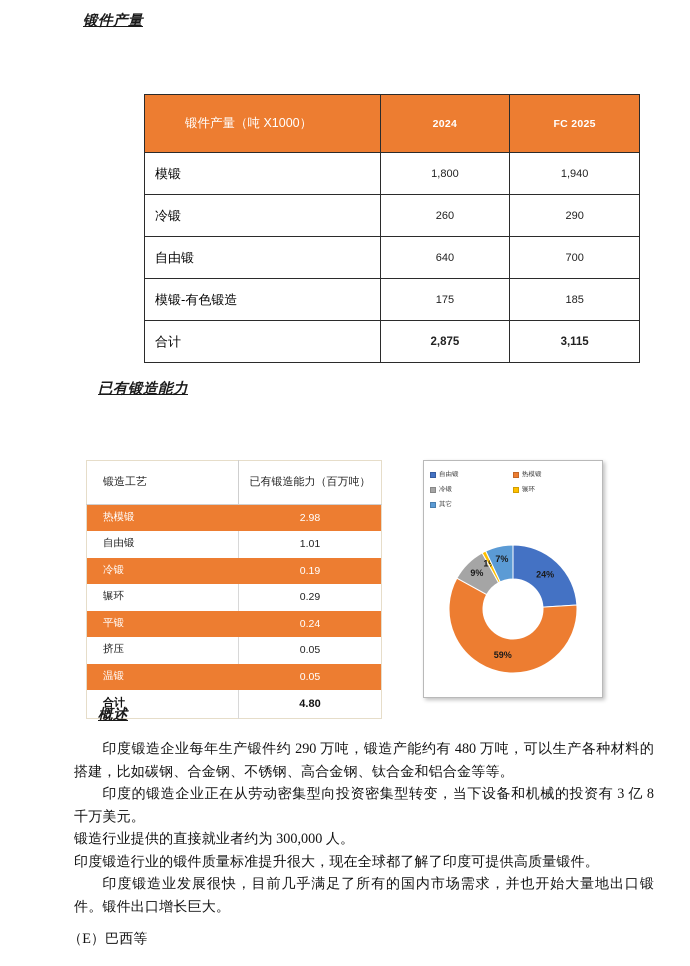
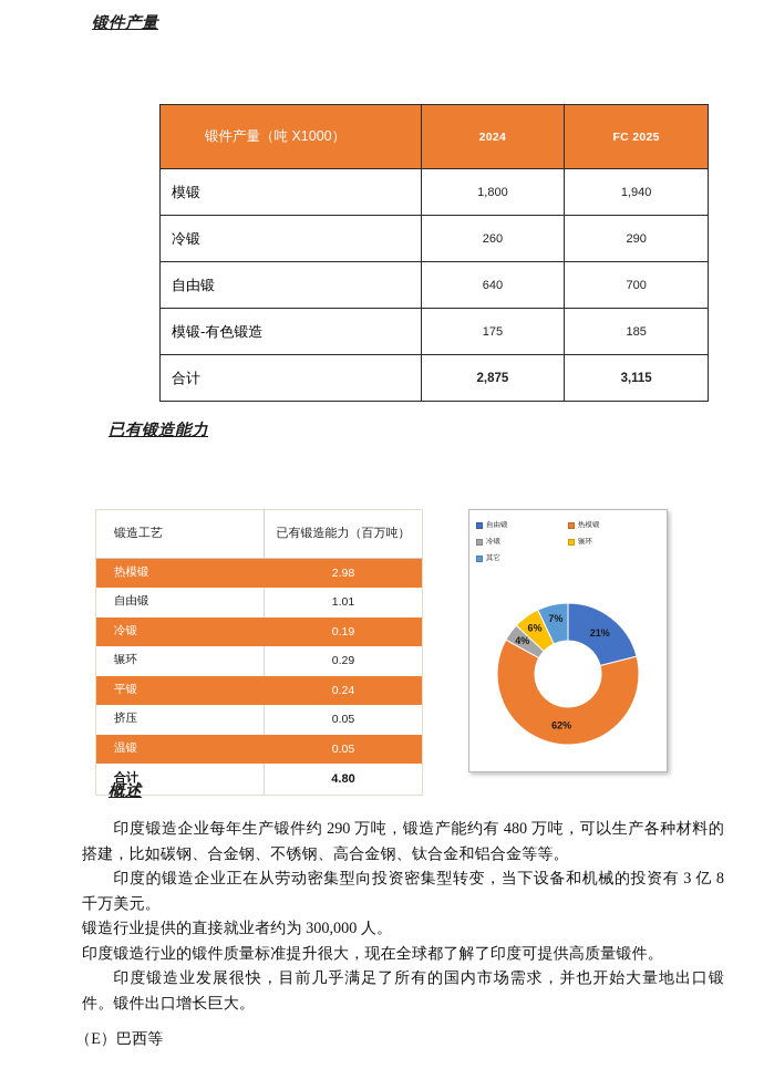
自由锻: 24% -> 21%
热模锻: 59% -> 62%
冷锻: 9% -> 4%
辗环: 1% -> 6%
